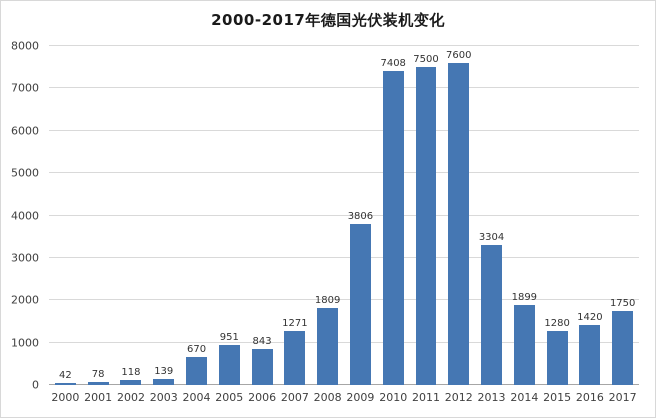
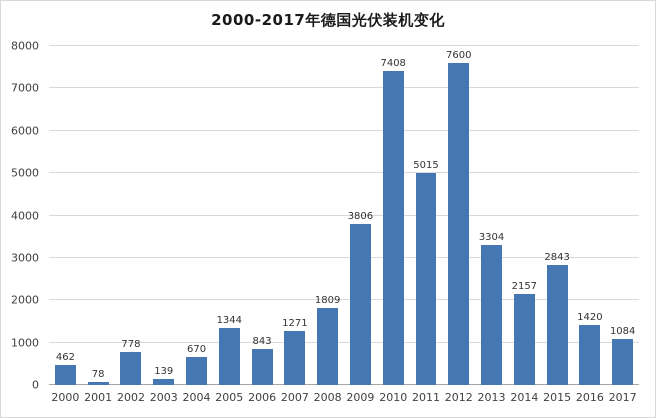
2000: 42 -> 462
2002: 118 -> 778
2005: 951 -> 1344
2011: 7500 -> 5015
2014: 1899 -> 2157
2015: 1280 -> 2843
2017: 1750 -> 1084
